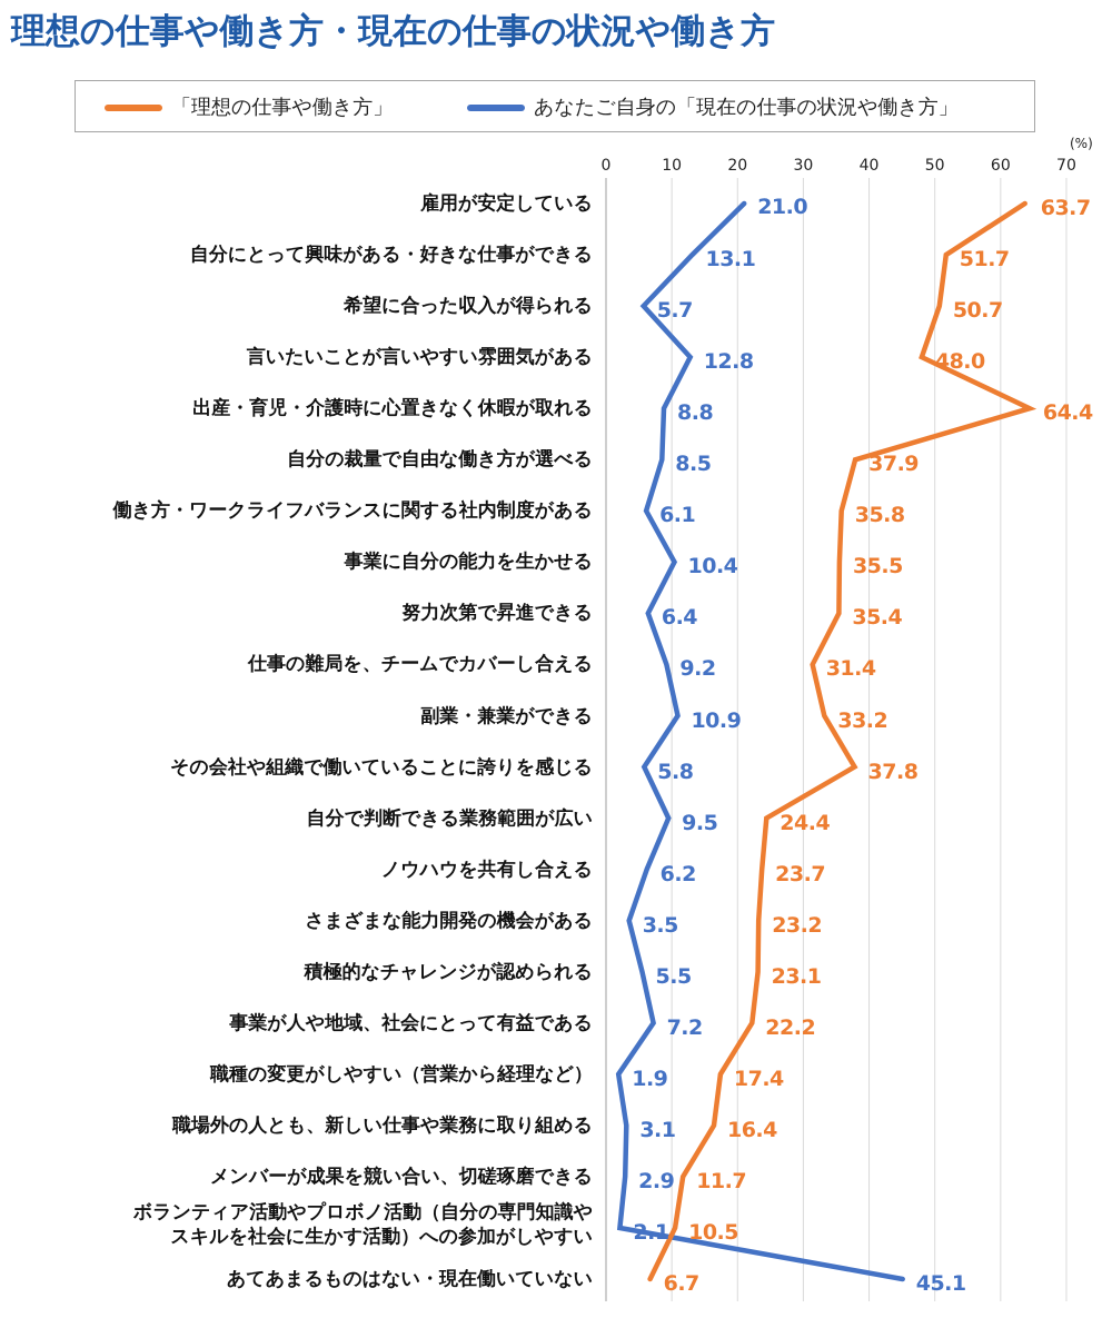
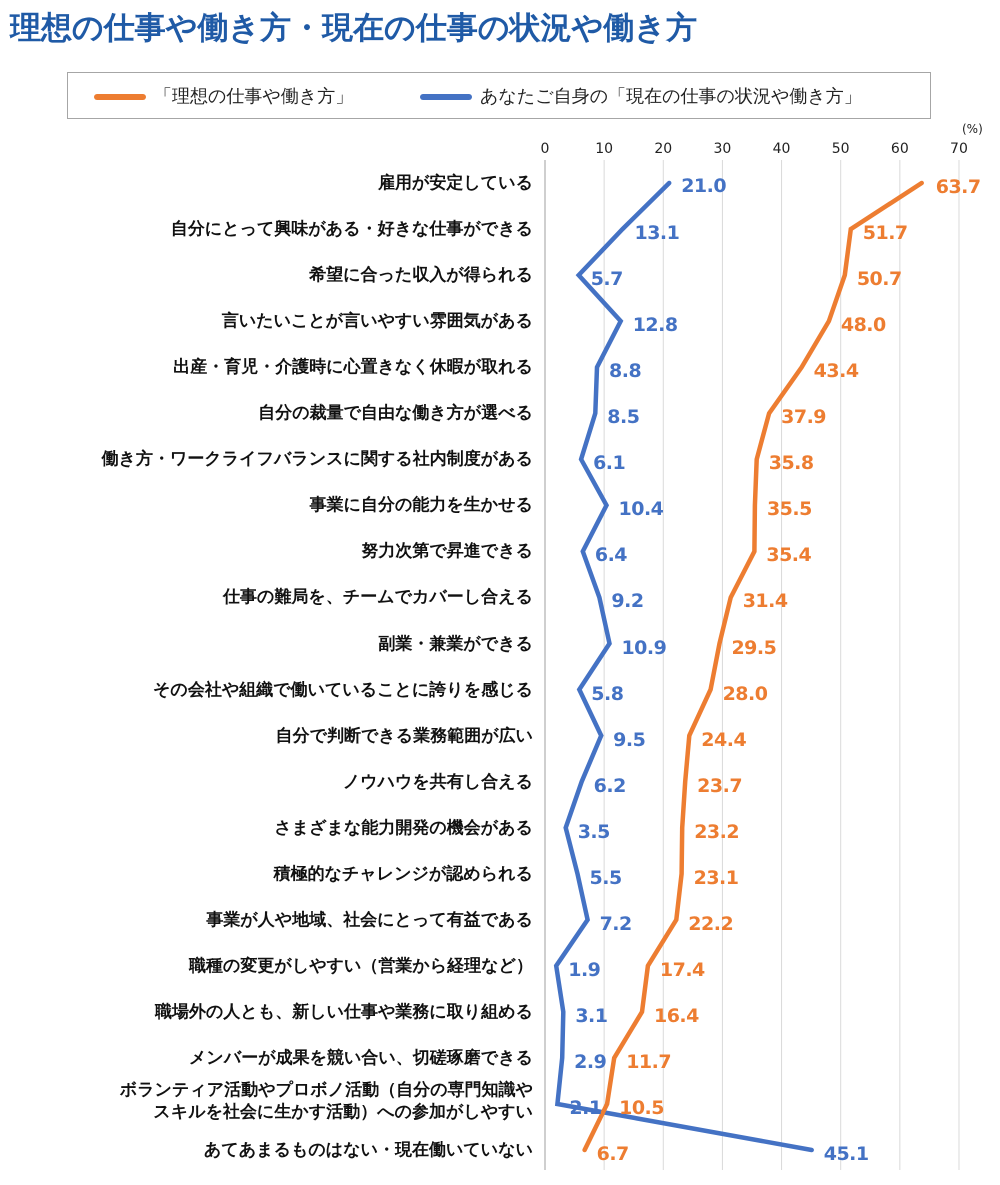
「理想の仕事や働き方」/出産・育児・介護時に心置きなく休暇が取れる: 64.4 -> 43.4
「理想の仕事や働き方」/副業・兼業ができる: 33.2 -> 29.5
「理想の仕事や働き方」/その会社や組織で働いていることに誇りを感じる: 37.8 -> 28.0
